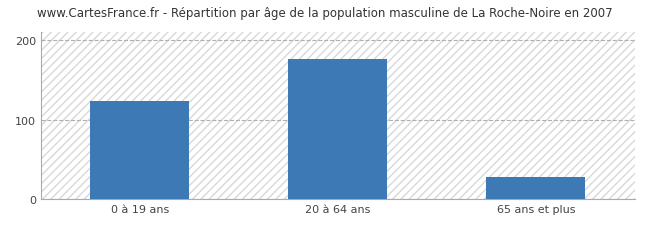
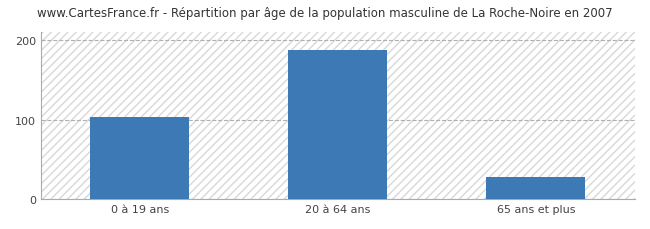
0 à 19 ans: 124 -> 103
20 à 64 ans: 176 -> 188
